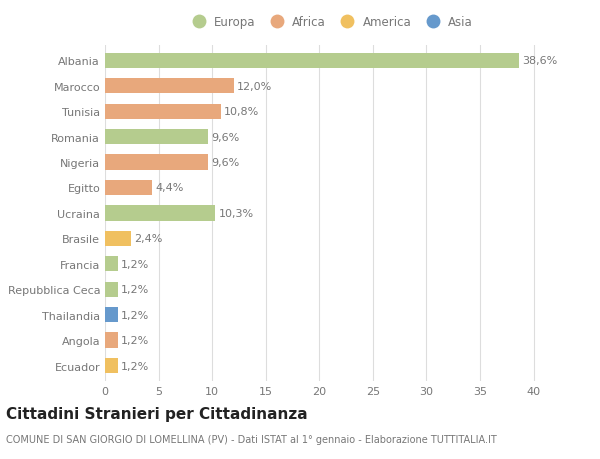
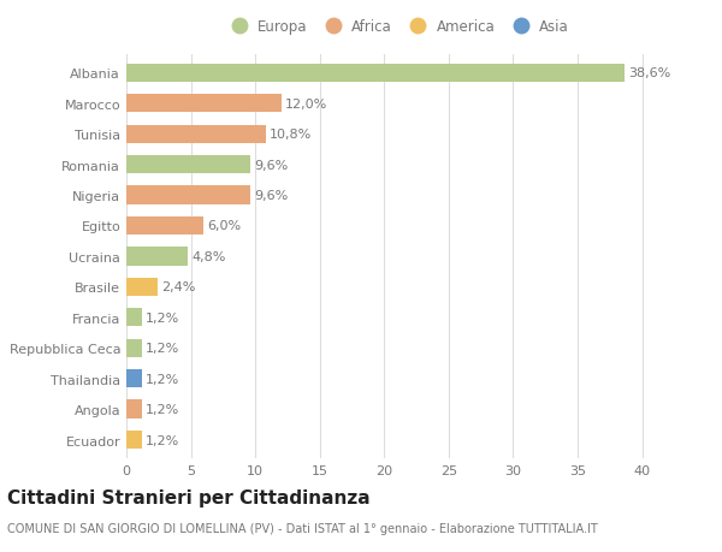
Egitto: 4,4% -> 6,0%
Ucraina: 10,3% -> 4,8%
